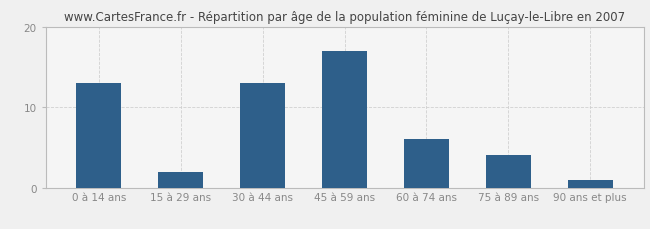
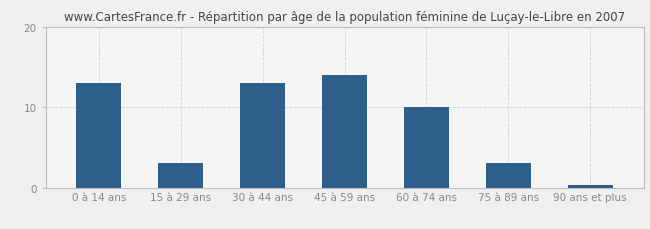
15 à 29 ans: 2.0 -> 3.0
45 à 59 ans: 17.0 -> 14.0
60 à 74 ans: 6.0 -> 10.0
75 à 89 ans: 4.0 -> 3.0
90 ans et plus: 1.0 -> 0.3
